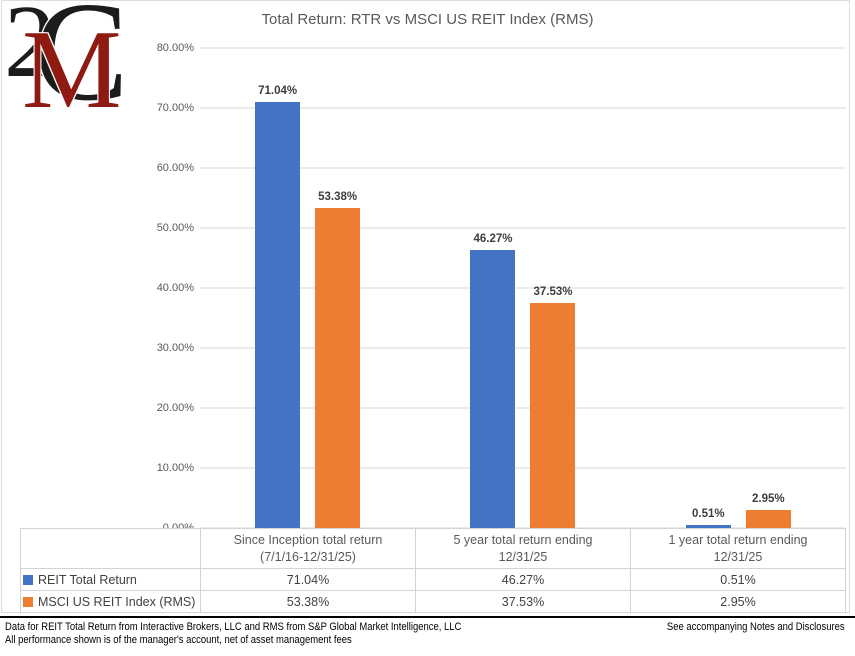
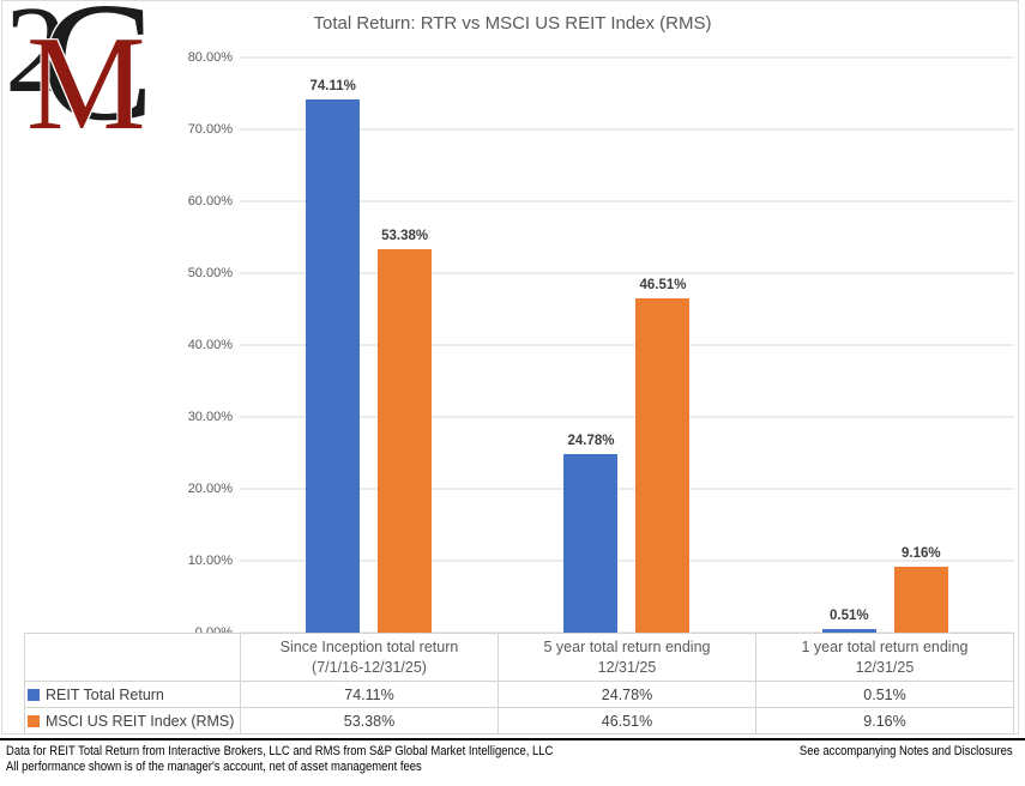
REIT Total Return/Since Inception total return (7/1/16-12/31/25): 71.04% -> 74.11%
REIT Total Return/5 year total return ending 12/31/25: 46.27% -> 24.78%
MSCI US REIT Index (RMS)/5 year total return ending 12/31/25: 37.53% -> 46.51%
MSCI US REIT Index (RMS)/1 year total return ending 12/31/25: 2.95% -> 9.16%
